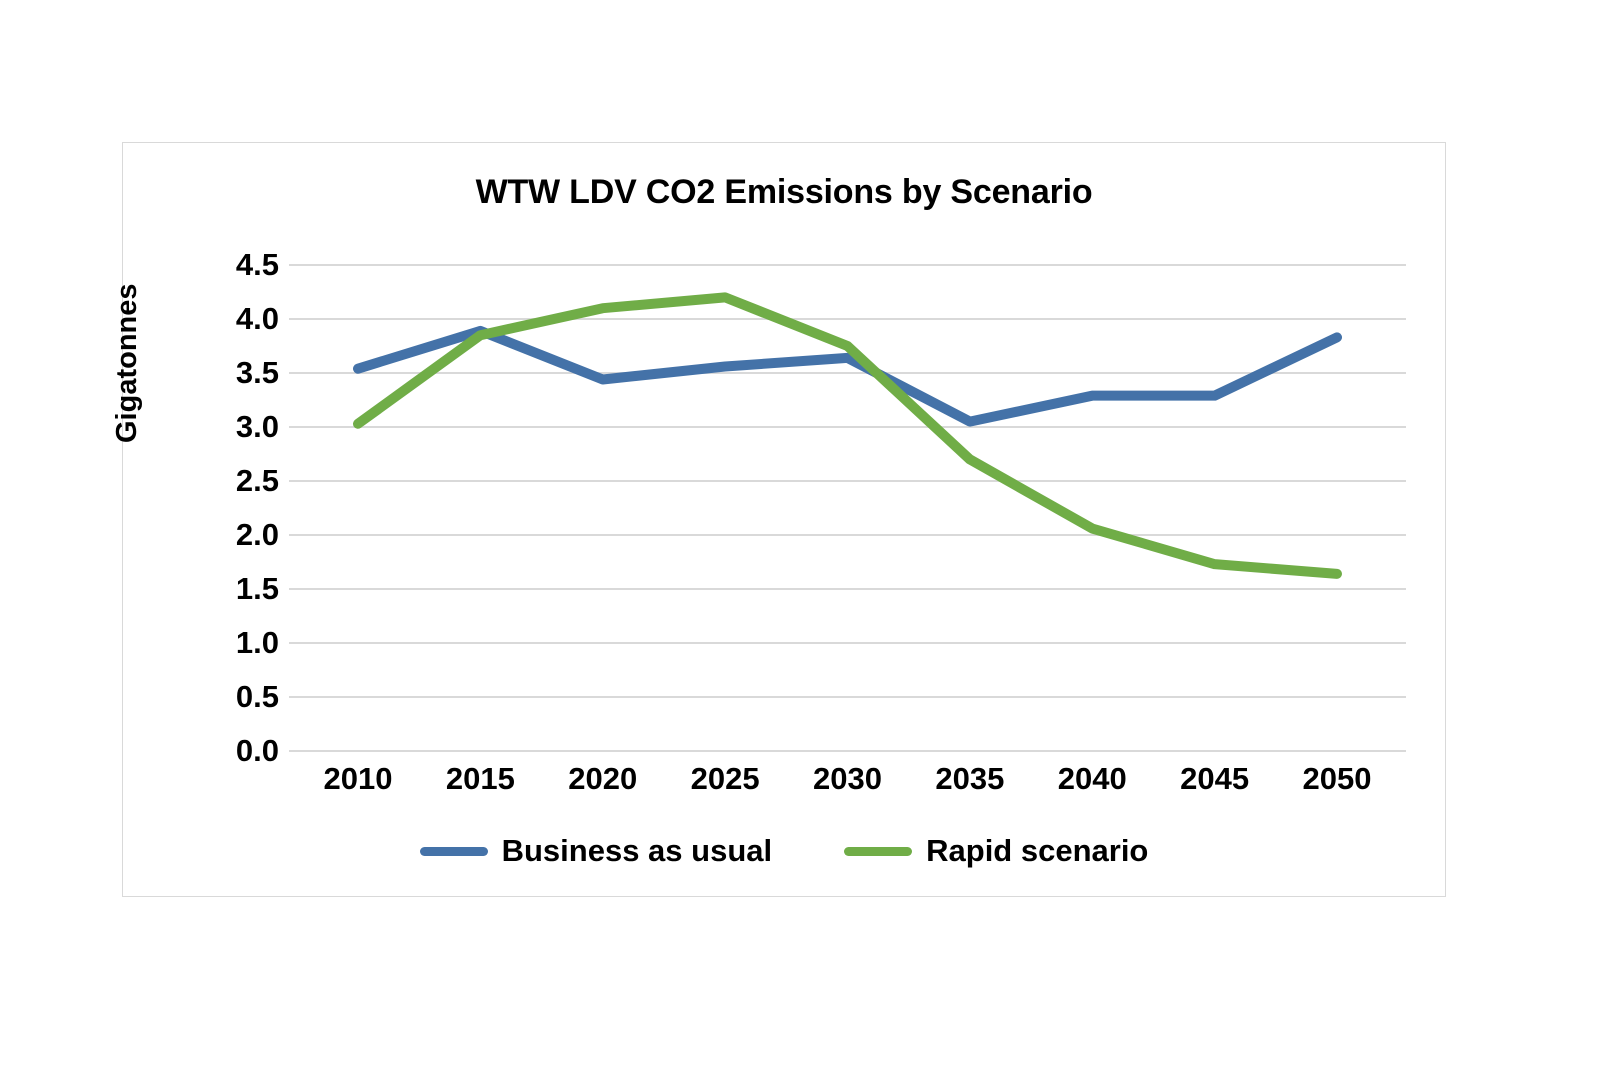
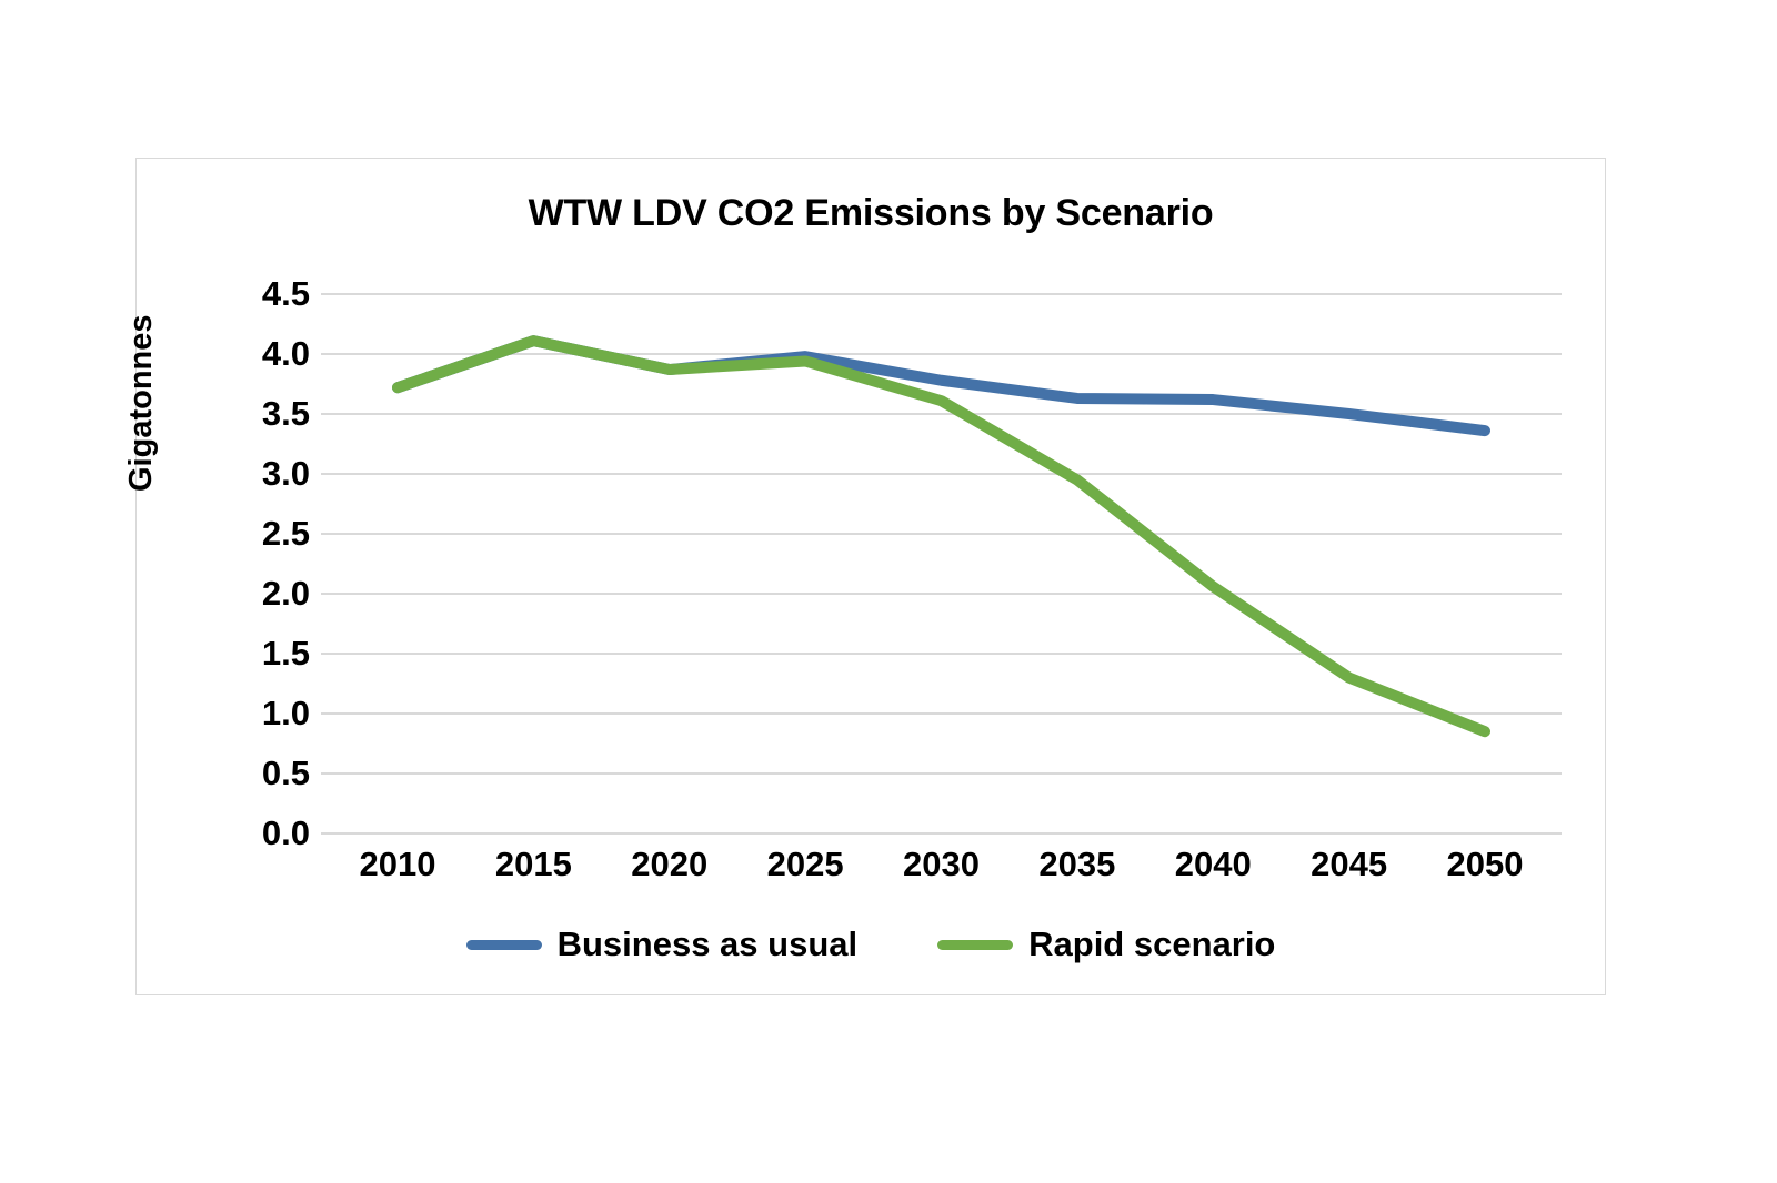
Business as usual/2010: 3.54 -> 3.72
Rapid scenario/2010: 3.03 -> 3.72
Business as usual/2015: 3.89 -> 4.11
Rapid scenario/2015: 3.85 -> 4.11
Business as usual/2020: 3.44 -> 3.87
Rapid scenario/2020: 4.10 -> 3.87
Business as usual/2025: 3.56 -> 3.98
Rapid scenario/2025: 4.20 -> 3.94
Business as usual/2030: 3.64 -> 3.78
Rapid scenario/2030: 3.75 -> 3.61
Business as usual/2035: 3.05 -> 3.63
Rapid scenario/2035: 2.70 -> 2.95
Business as usual/2040: 3.29 -> 3.62
Business as usual/2045: 3.29 -> 3.50
Rapid scenario/2045: 1.73 -> 1.30
Business as usual/2050: 3.83 -> 3.36
Rapid scenario/2050: 1.64 -> 0.85
